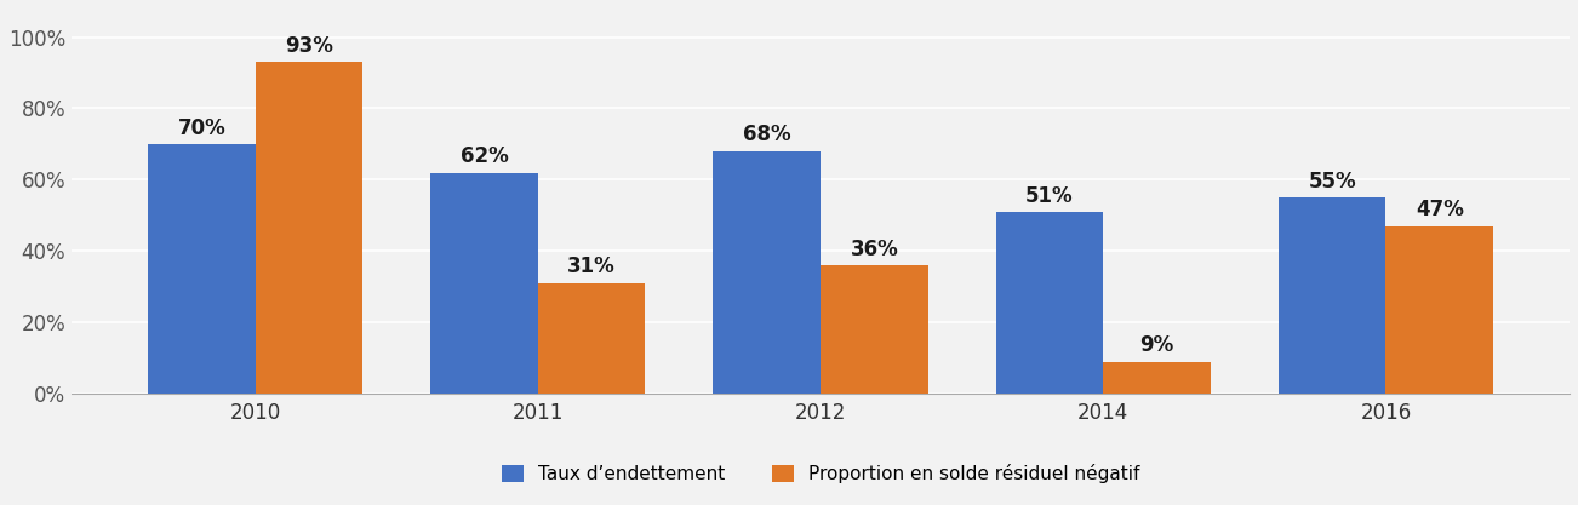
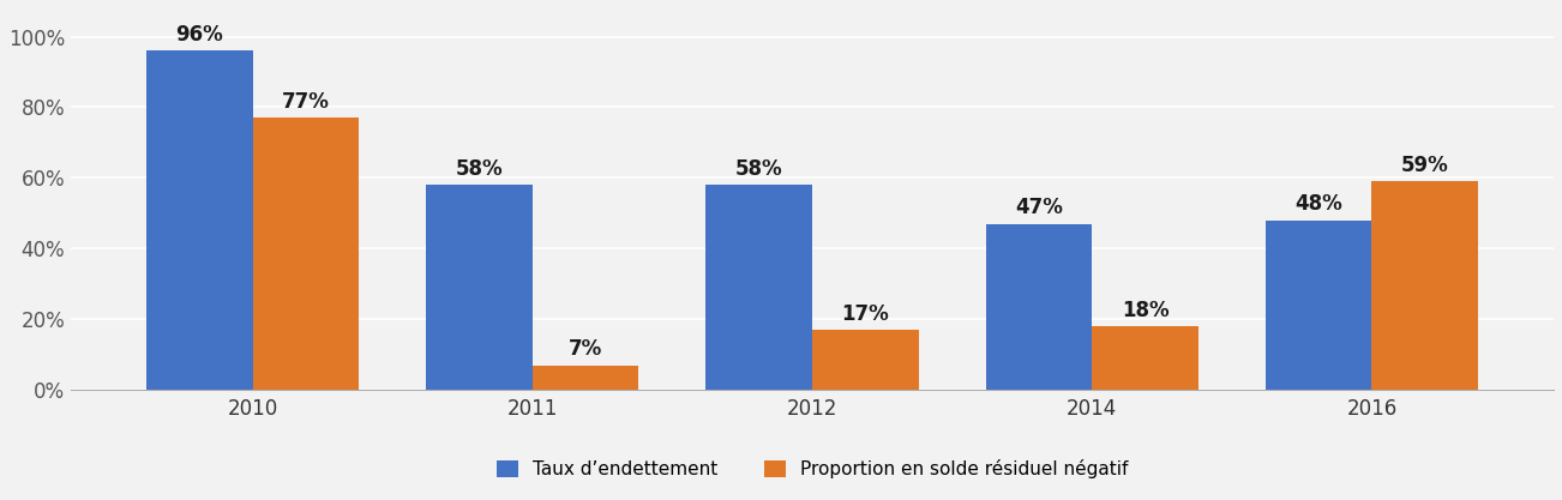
Taux d’endettement/2010: 70% -> 96%
Proportion en solde résiduel négatif/2010: 93% -> 77%
Taux d’endettement/2011: 62% -> 58%
Proportion en solde résiduel négatif/2011: 31% -> 7%
Taux d’endettement/2012: 68% -> 58%
Proportion en solde résiduel négatif/2012: 36% -> 17%
Taux d’endettement/2014: 51% -> 47%
Proportion en solde résiduel négatif/2014: 9% -> 18%
Taux d’endettement/2016: 55% -> 48%
Proportion en solde résiduel négatif/2016: 47% -> 59%
